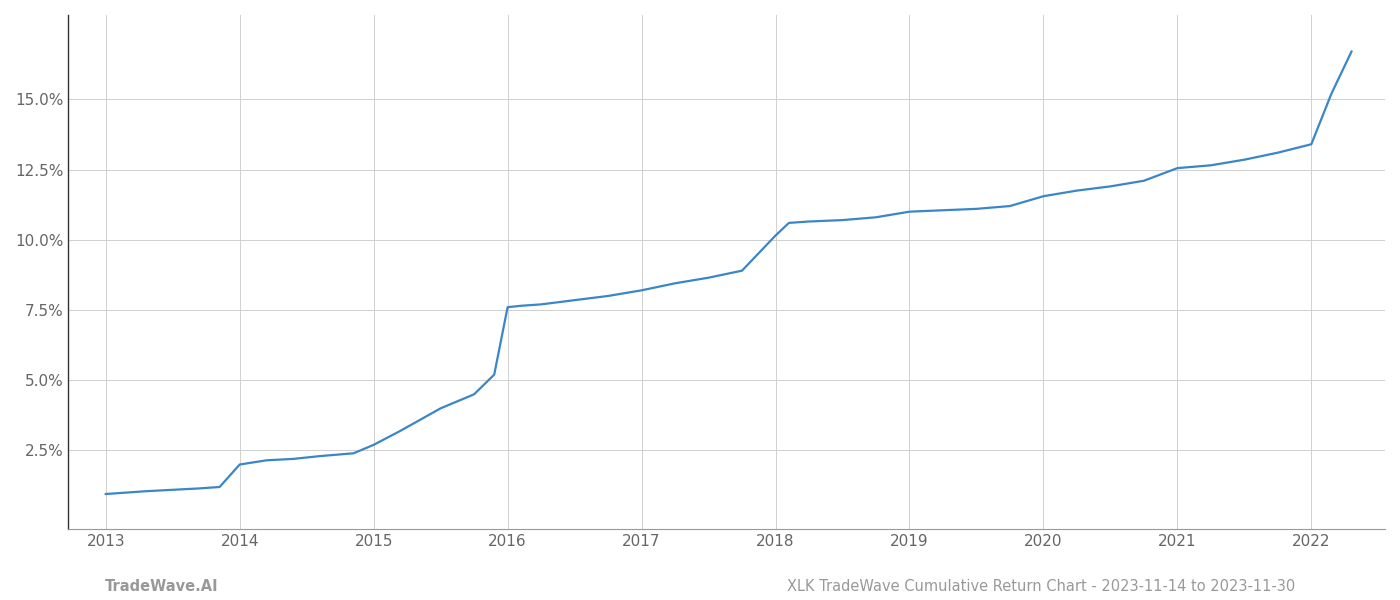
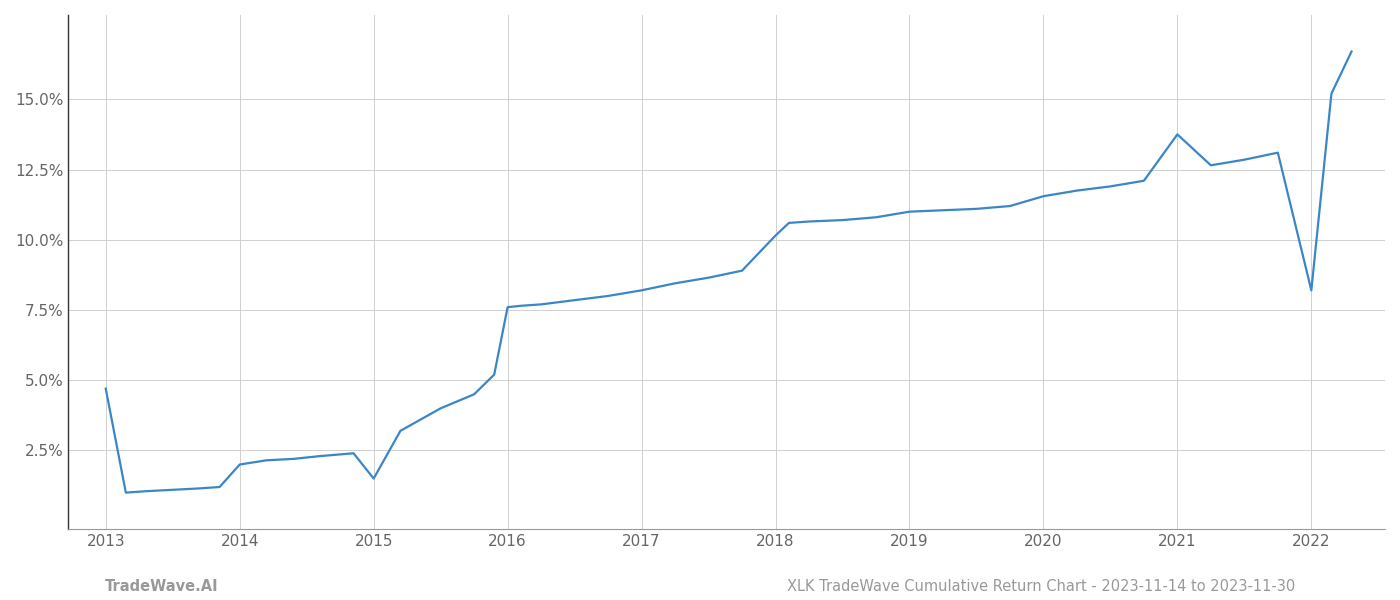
2013: 0.95% -> 4.70%
2015: 2.70% -> 1.50%
2021: 12.55% -> 13.75%
2022: 13.40% -> 8.20%
